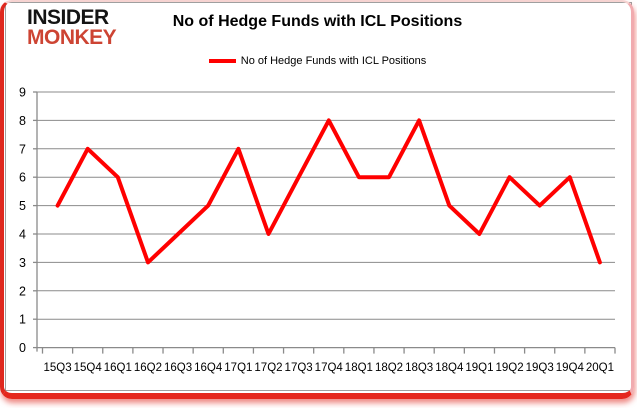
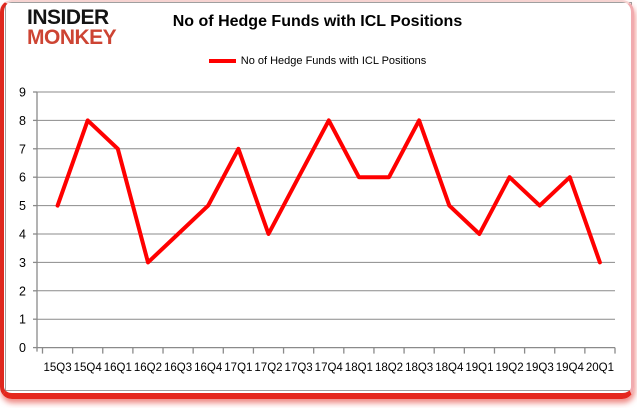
15Q4: 7 -> 8
16Q1: 6 -> 7
